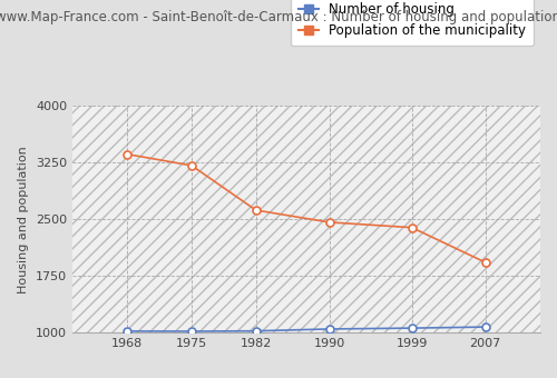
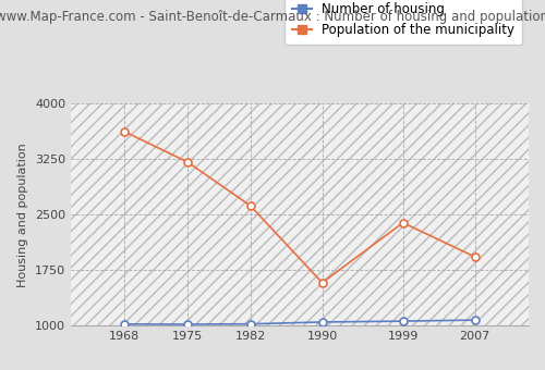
Population of the municipality/1968: 3360 -> 3620
Population of the municipality/1990: 2460 -> 1580
